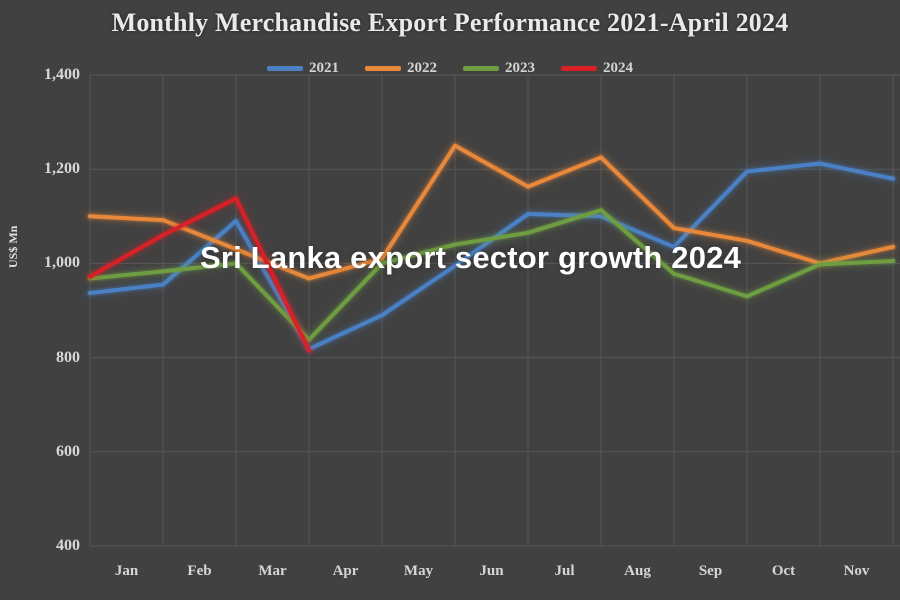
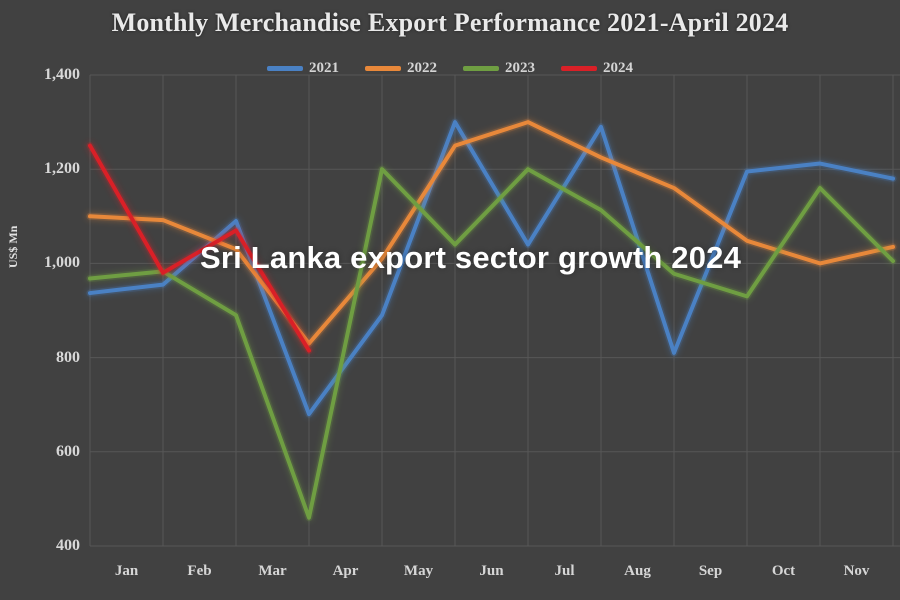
2024/Jan: 970 -> 1250
2024/Feb: 1060 -> 980
2023/Mar: 1000 -> 890
2024/Mar: 1140 -> 1070
2021/Apr: 820 -> 680
2022/Apr: 970 -> 830
2023/Apr: 840 -> 460
2023/May: 1000 -> 1200
2021/Jun: 1000 -> 1300
2021/Jul: 1100 -> 1040
2022/Jul: 1160 -> 1300
2023/Jul: 1060 -> 1200
2021/Aug: 1100 -> 1290
2021/Sep: 1040 -> 810
2022/Sep: 1080 -> 1160
2023/Nov: 1000 -> 1160
